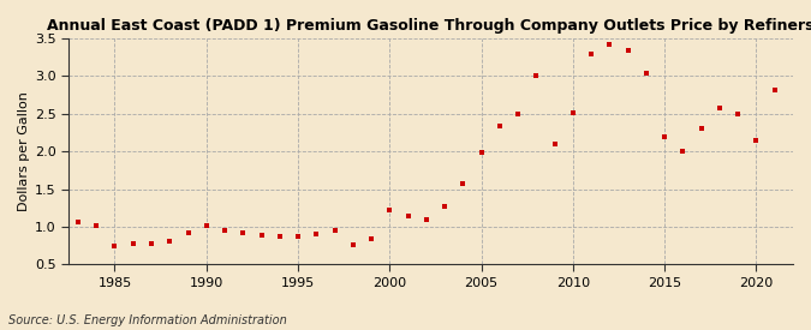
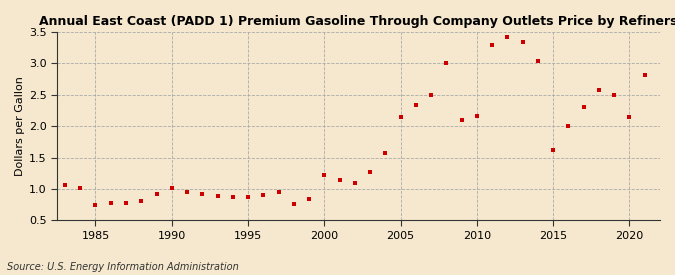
2005: 1.99 -> 2.14
2010: 2.51 -> 2.16
2015: 2.20 -> 1.62
